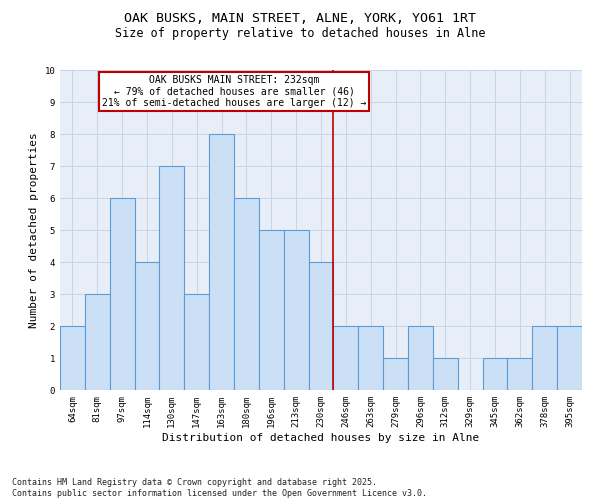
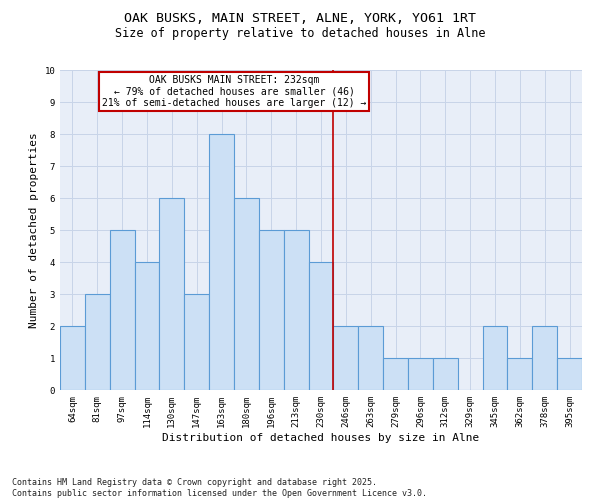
97sqm: 6 -> 5
130sqm: 7 -> 6
296sqm: 2 -> 1
345sqm: 1 -> 2
395sqm: 2 -> 1
